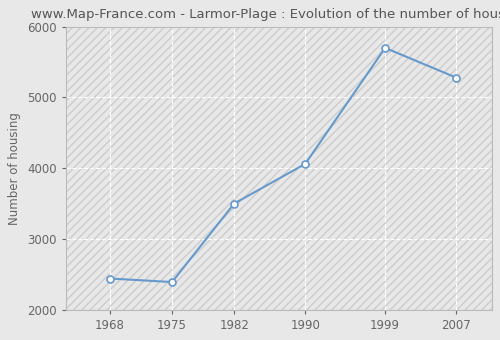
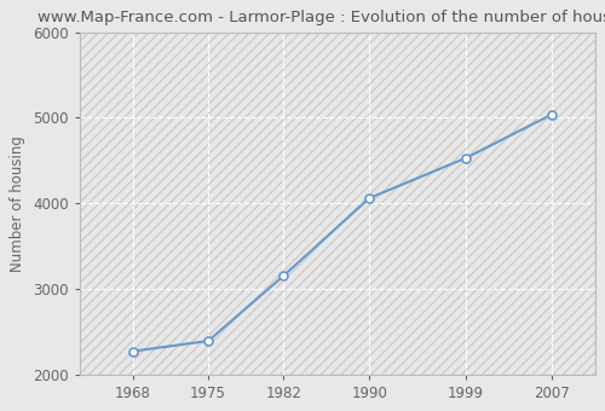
1968: 2440 -> 2270
1982: 3500 -> 3150
1999: 5700 -> 4530
2007: 5280 -> 5040
